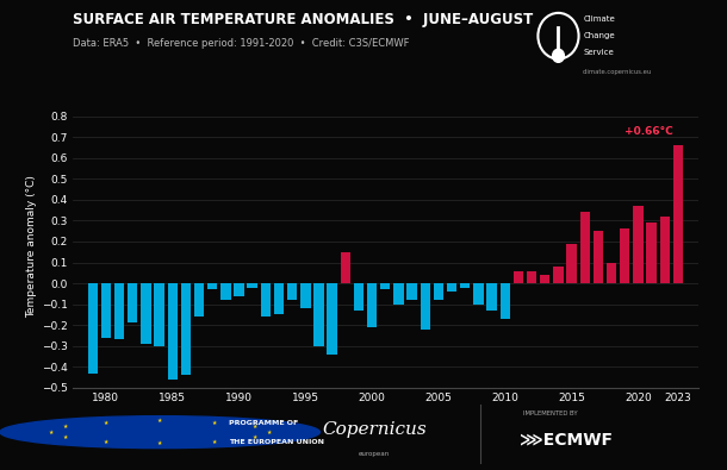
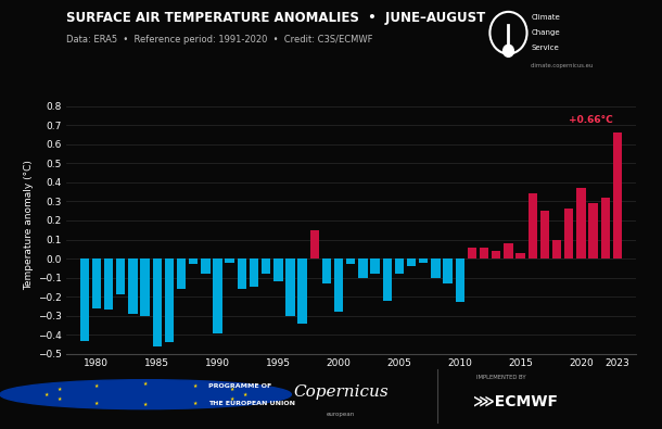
1990: -0.06 -> -0.39
2000: -0.21 -> -0.28
2010: -0.17 -> -0.23
2015: 0.19 -> 0.03
